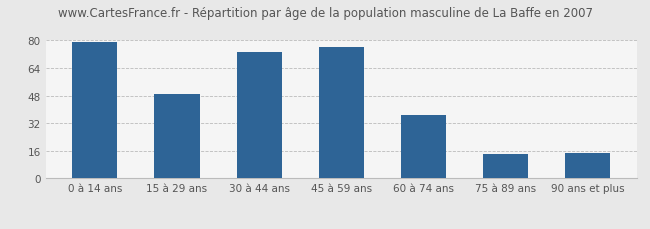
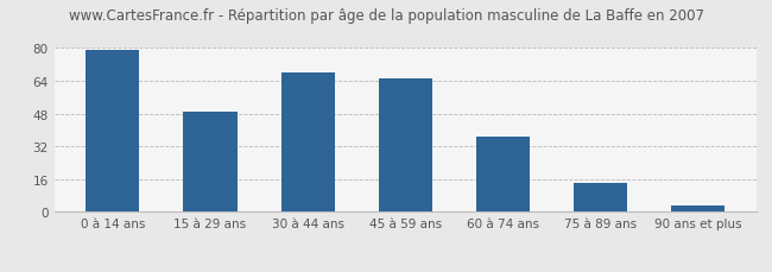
30 à 44 ans: 73 -> 68
45 à 59 ans: 76 -> 65
90 ans et plus: 15 -> 3
